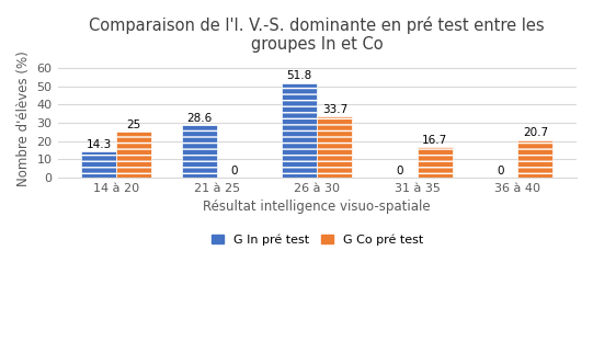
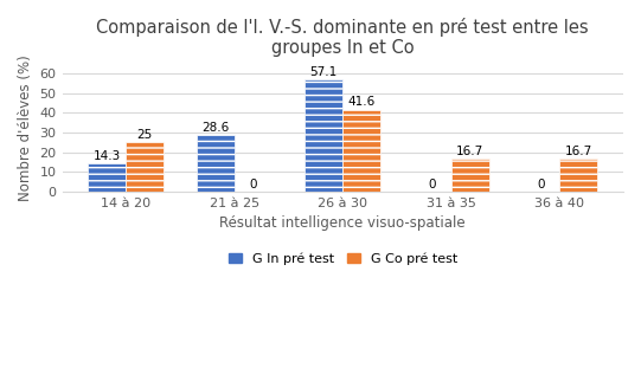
G In pré test/26 à 30: 51.8 -> 57.1
G Co pré test/26 à 30: 33.7 -> 41.6
G Co pré test/36 à 40: 20.7 -> 16.7
